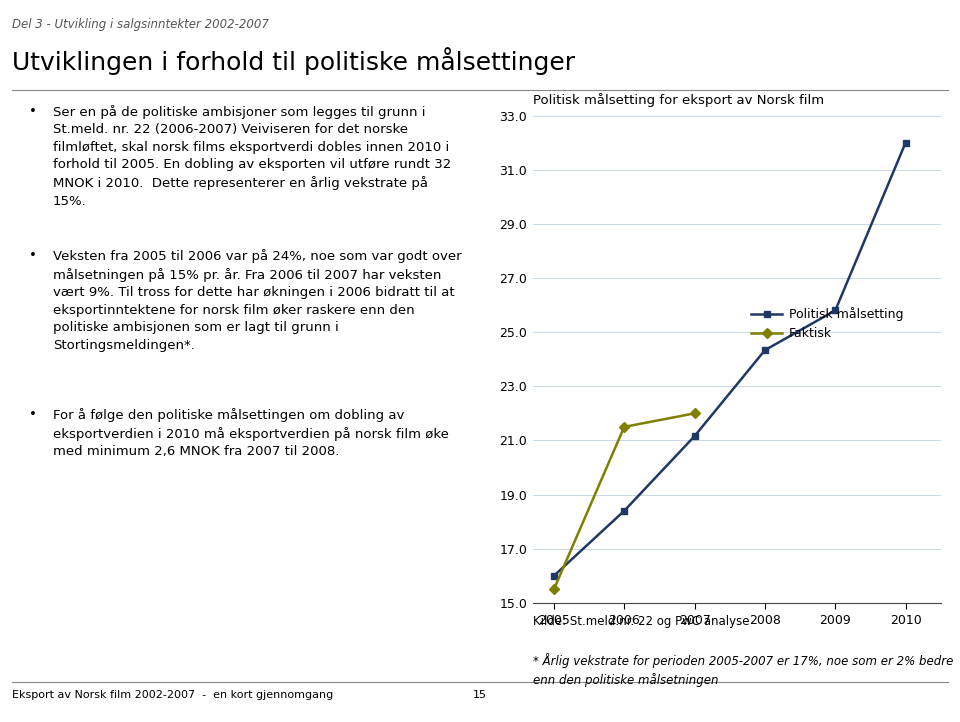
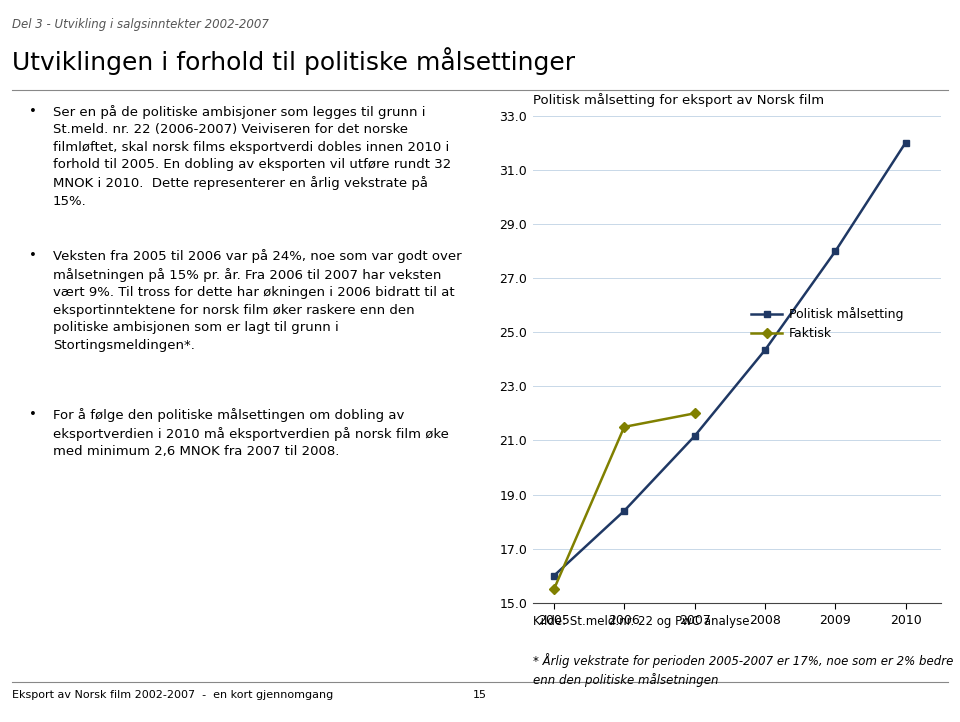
Politisk målsetting/2009: 25.80 -> 27.98
